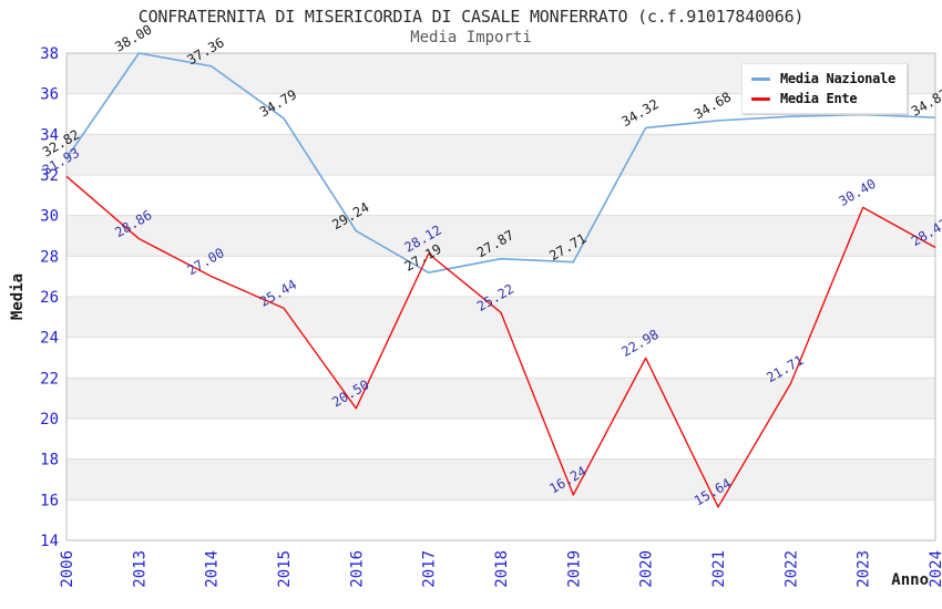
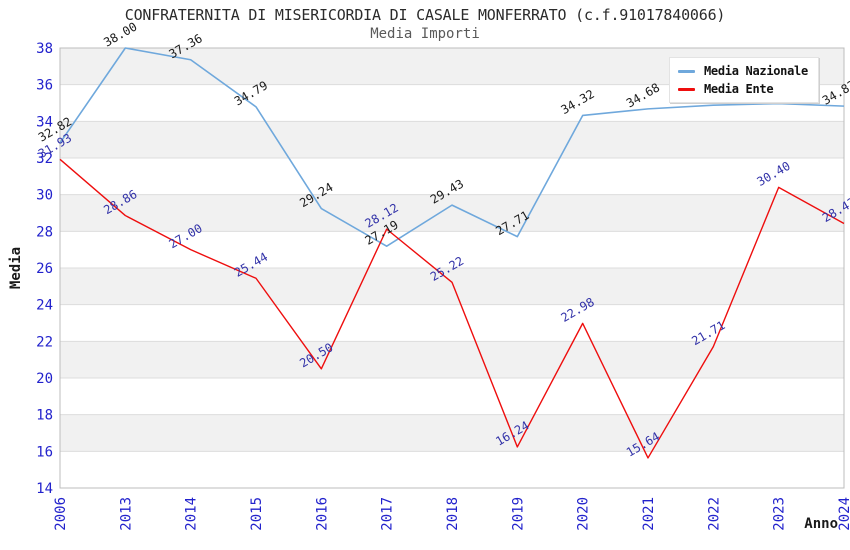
Media Nazionale/2018: 27.87 -> 29.43
